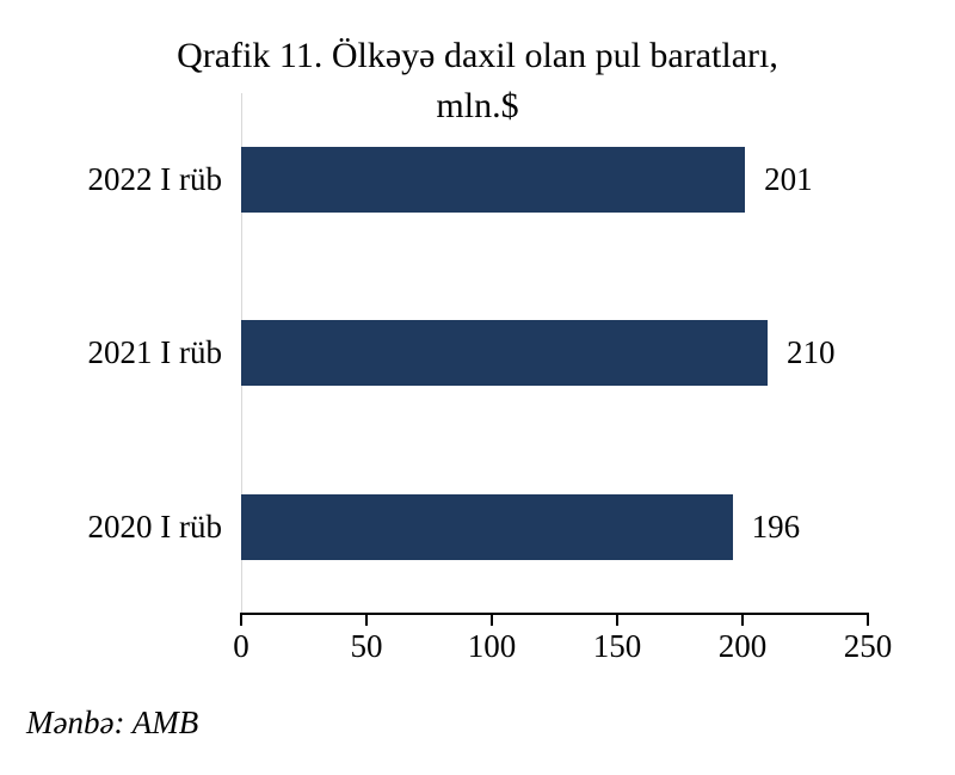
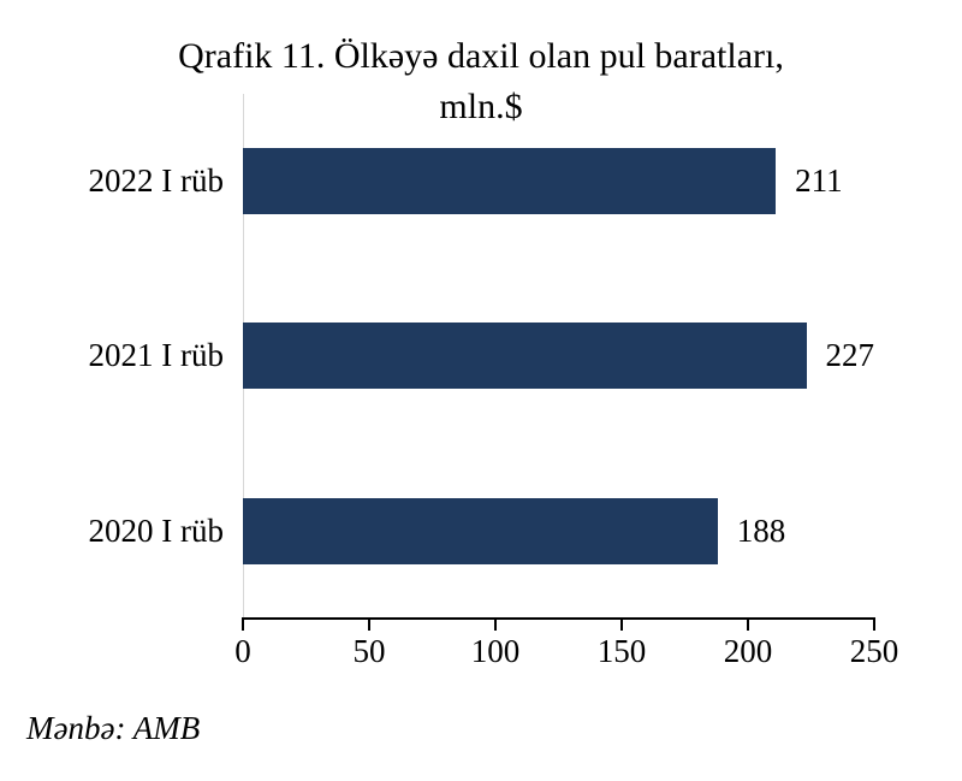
2022 I rüb: 201 -> 211
2021 I rüb: 210 -> 227
2020 I rüb: 196 -> 188
